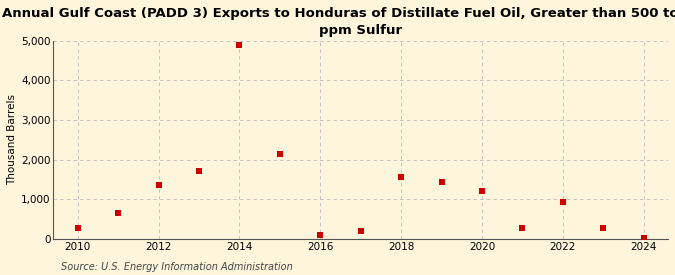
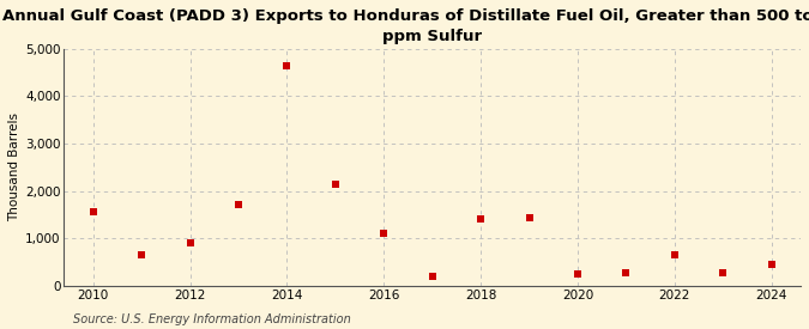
2010: 280 -> 1,550
2012: 1,350 -> 900
2014: 4,900 -> 4,650
2016: 100 -> 1,100
2018: 1,550 -> 1,400
2020: 1,200 -> 250
2022: 920 -> 650
2024: 30 -> 450
